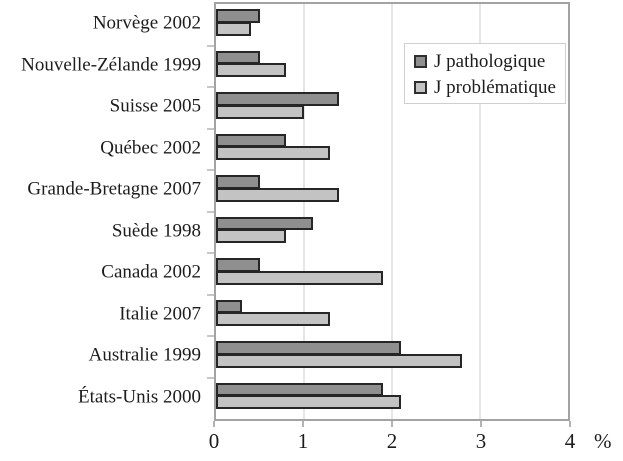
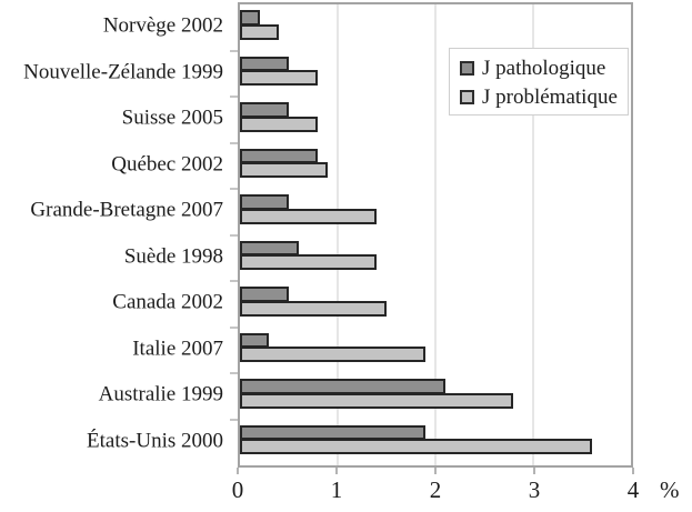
J pathologique/Norvège 2002: 0.5 -> 0.2
J pathologique/Suisse 2005: 1.4 -> 0.5
J problématique/Suisse 2005: 1.0 -> 0.8
J problématique/Québec 2002: 1.3 -> 0.9
J pathologique/Suède 1998: 1.1 -> 0.6
J problématique/Suède 1998: 0.8 -> 1.4
J problématique/Canada 2002: 1.9 -> 1.5
J problématique/Italie 2007: 1.3 -> 1.9
J problématique/États-Unis 2000: 2.1 -> 3.6
